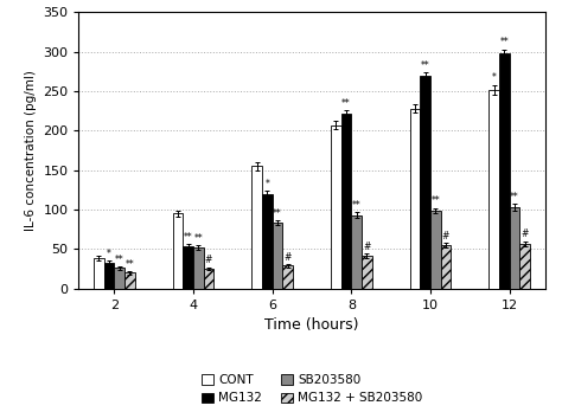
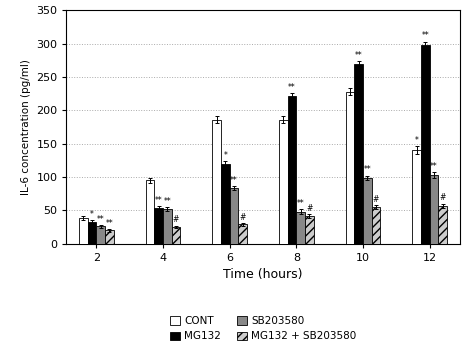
CONT/6: 155 -> 186
CONT/8: 207 -> 186
SB203580/8: 93 -> 48
CONT/12: 252 -> 140
